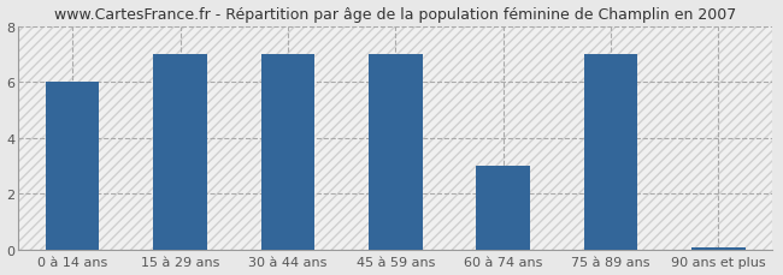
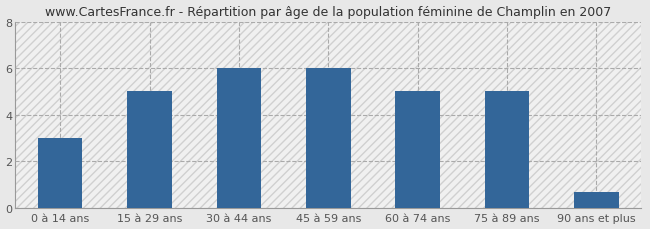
0 à 14 ans: 6.00 -> 3.00
15 à 29 ans: 7.00 -> 5.00
30 à 44 ans: 7.00 -> 6.00
45 à 59 ans: 7.00 -> 6.00
60 à 74 ans: 3.00 -> 5.00
75 à 89 ans: 7.00 -> 5.00
90 ans et plus: 0.07 -> 0.70
